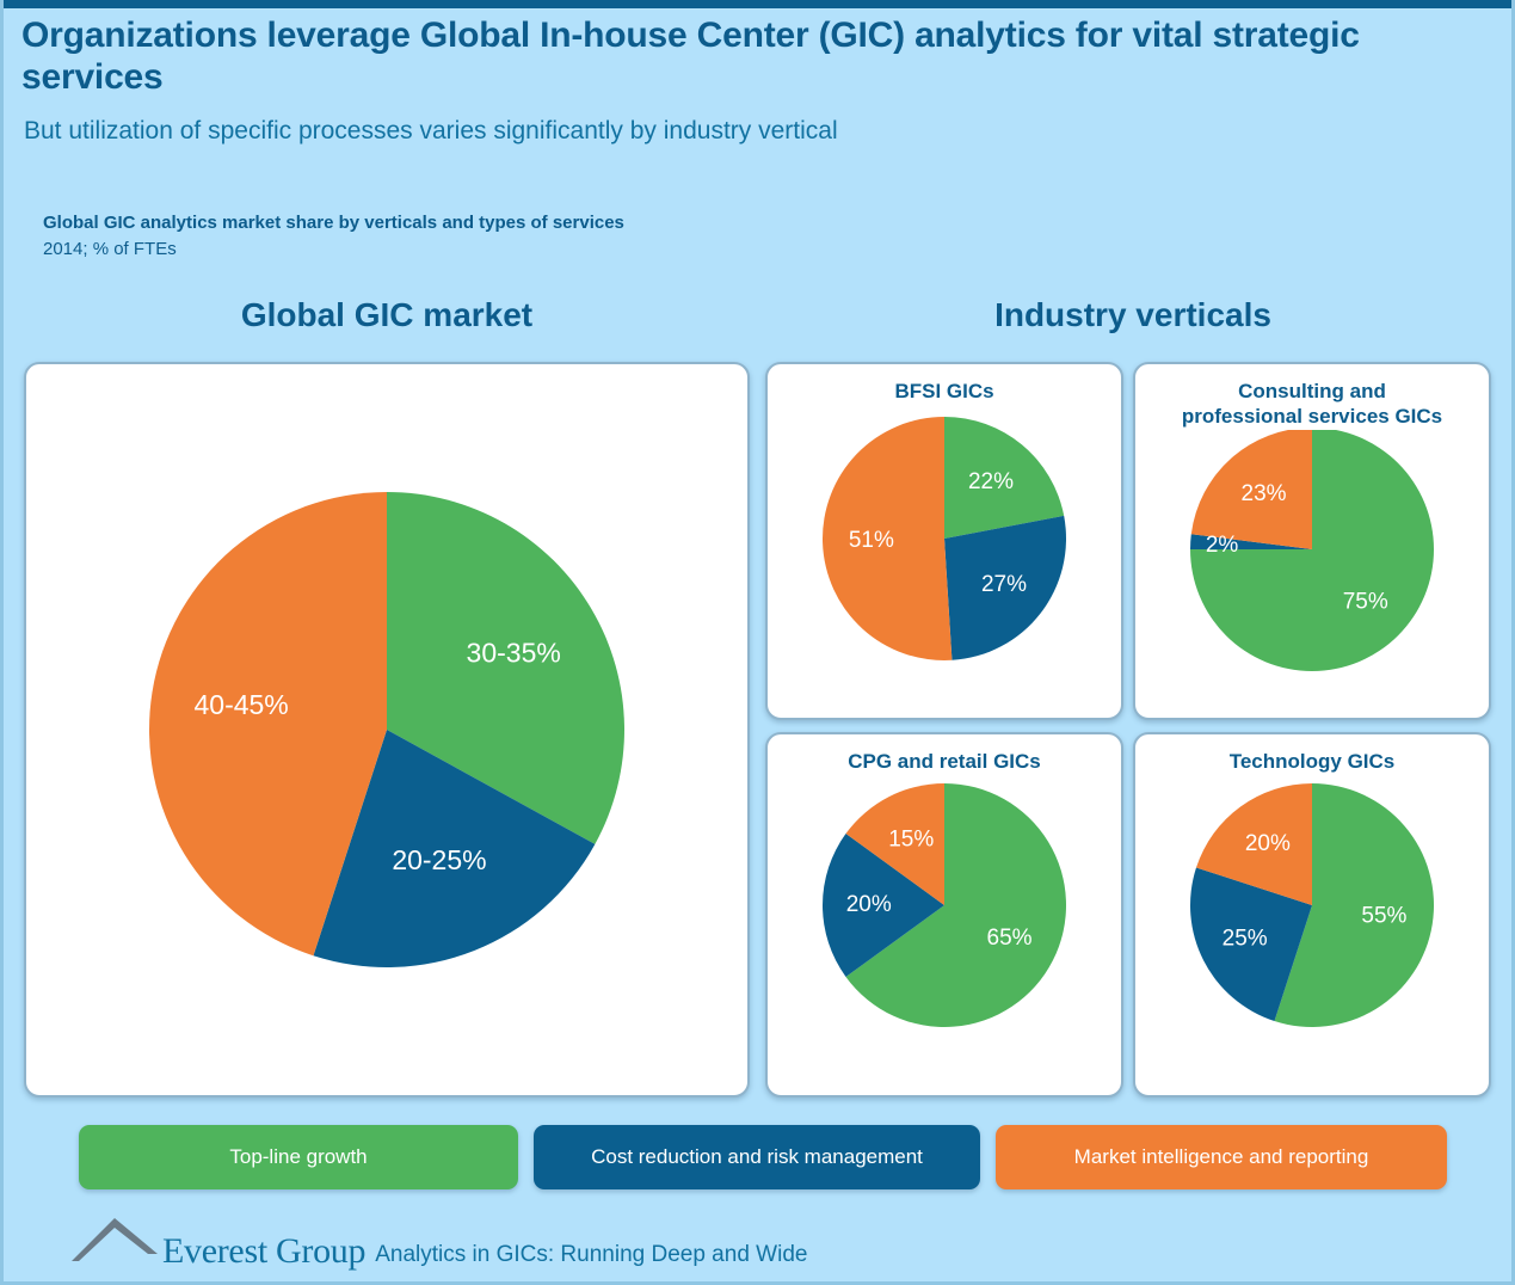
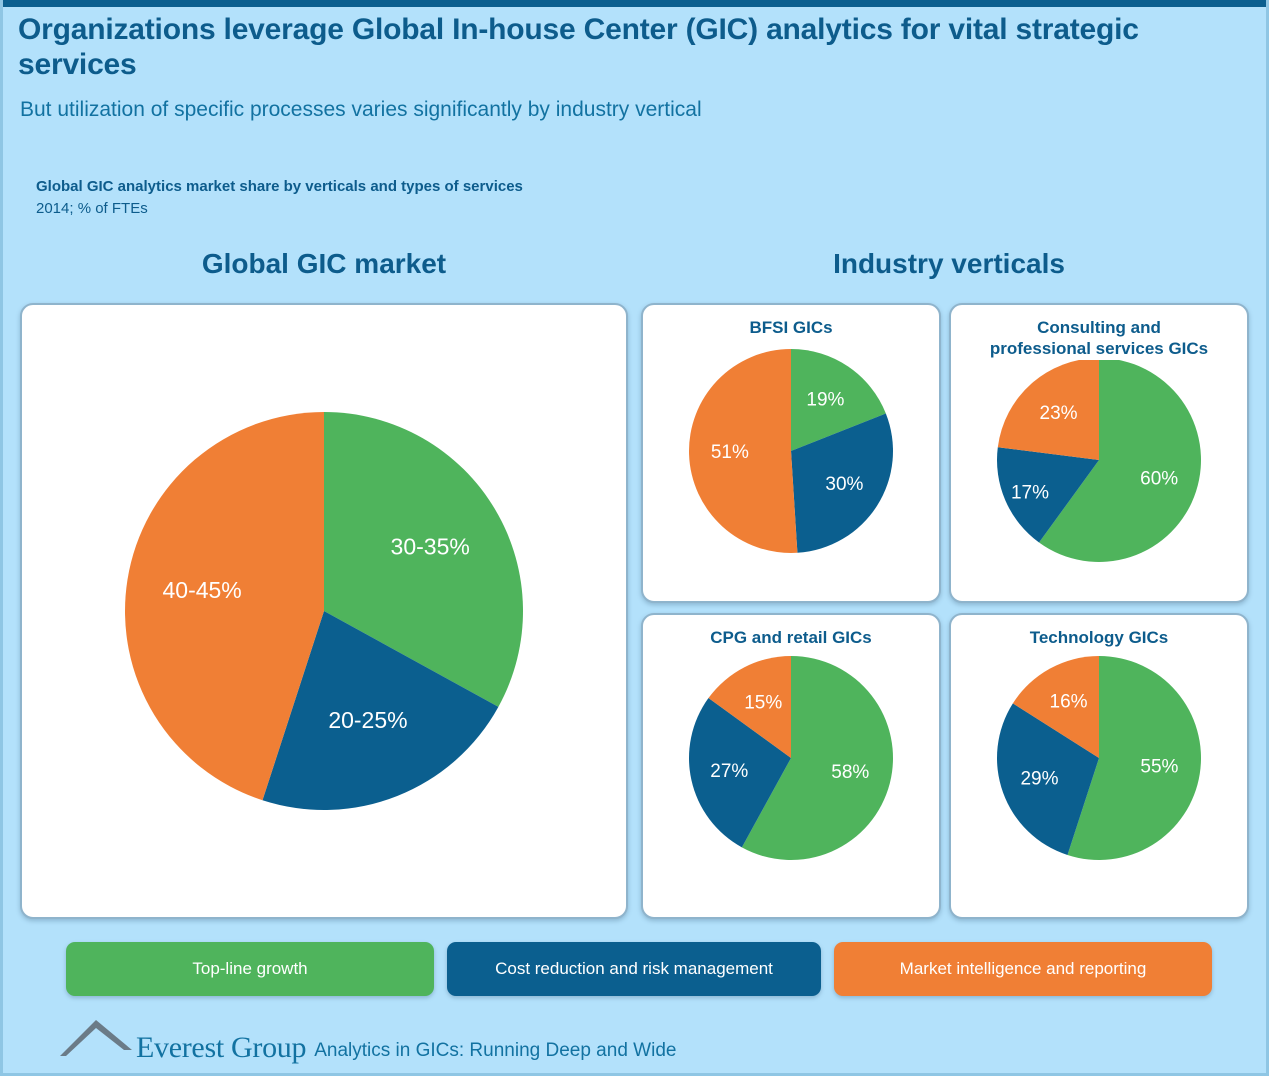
BFSI GICs/Top-line growth: 22% -> 19%
BFSI GICs/Cost reduction and risk management: 27% -> 30%
Consulting and professional services GICs/Top-line growth: 75% -> 60%
Consulting and professional services GICs/Cost reduction and risk management: 2% -> 17%
CPG and retail GICs/Top-line growth: 65% -> 58%
CPG and retail GICs/Cost reduction and risk management: 20% -> 27%
Technology GICs/Cost reduction and risk management: 25% -> 29%
Technology GICs/Market intelligence and reporting: 20% -> 16%
